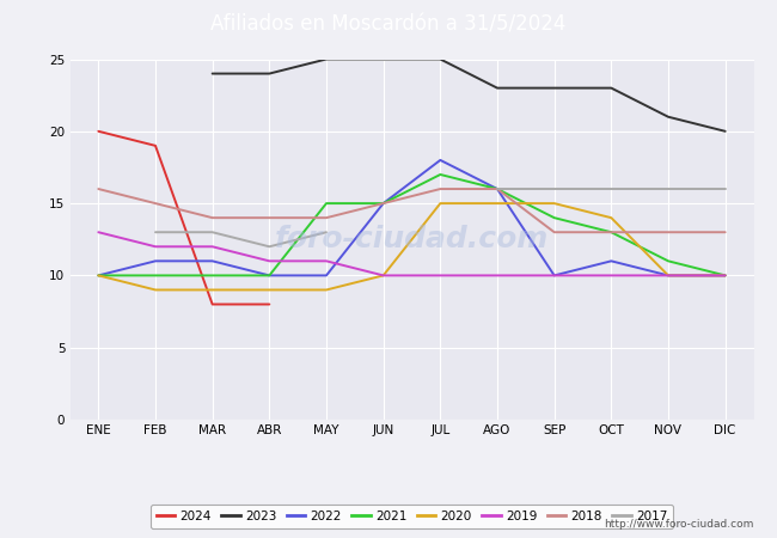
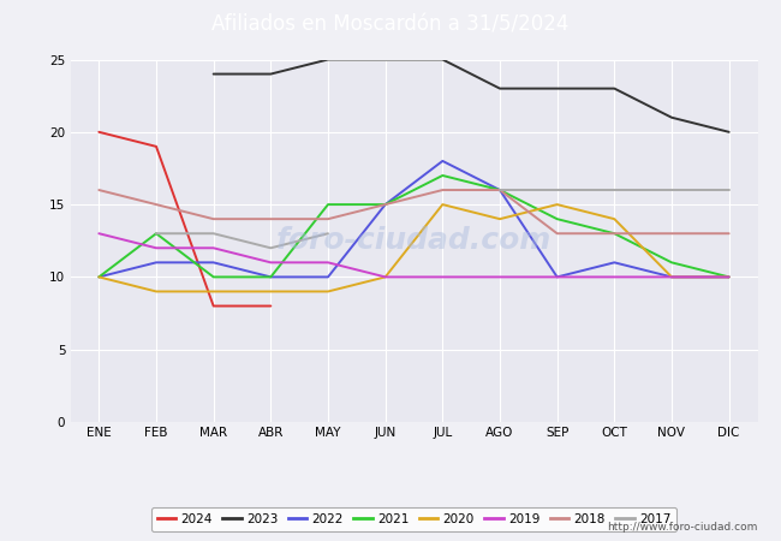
2021/FEB: 10 -> 13
2020/AGO: 15 -> 14
